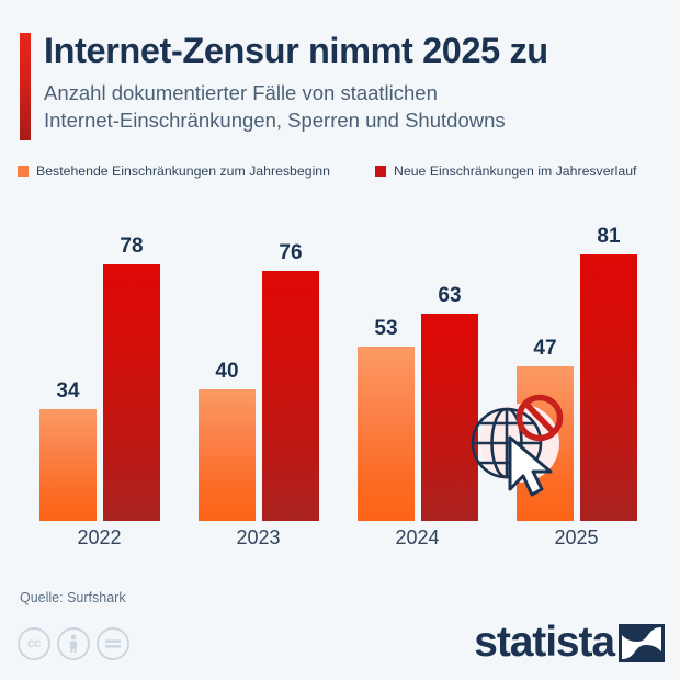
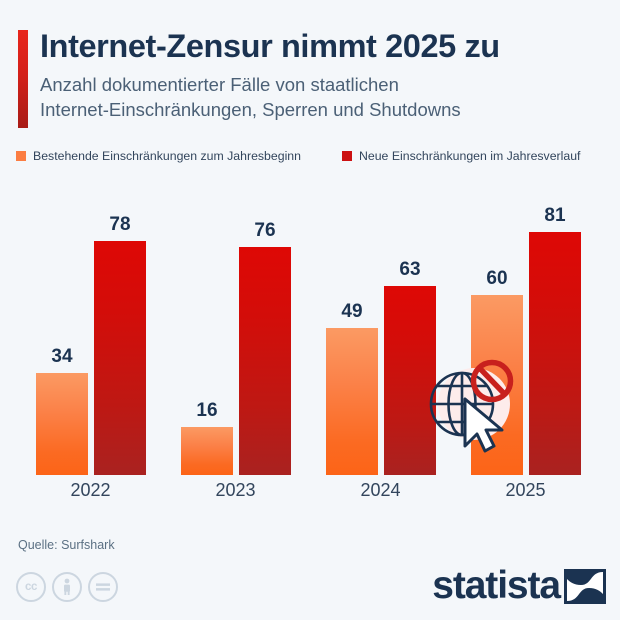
Bestehende Einschränkungen zum Jahresbeginn/2023: 40 -> 16
Bestehende Einschränkungen zum Jahresbeginn/2024: 53 -> 49
Bestehende Einschränkungen zum Jahresbeginn/2025: 47 -> 60
